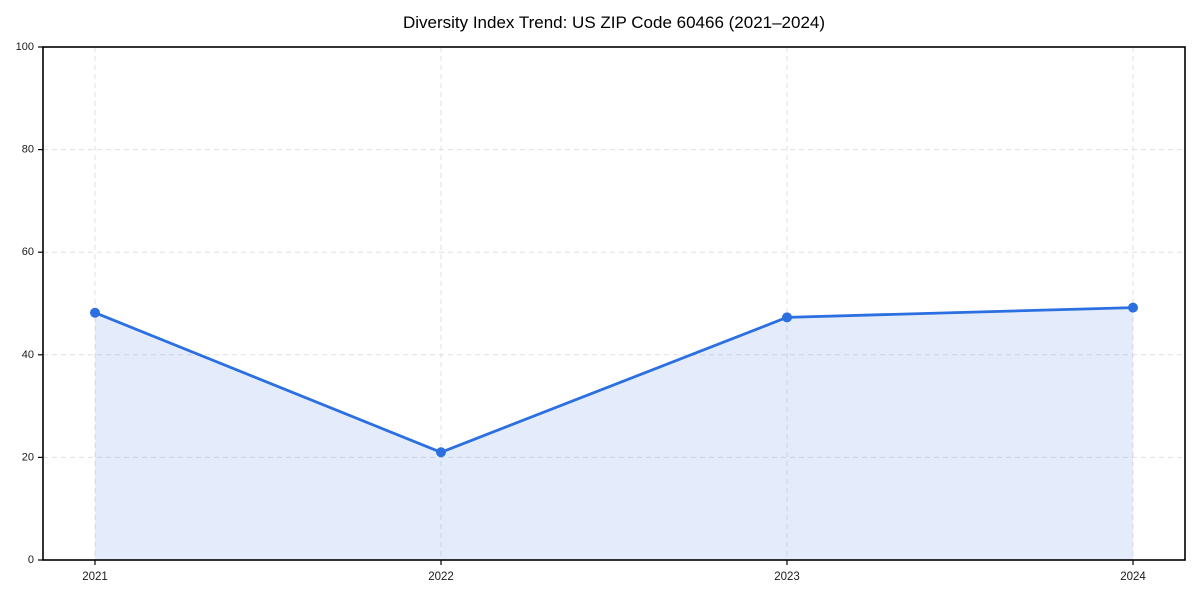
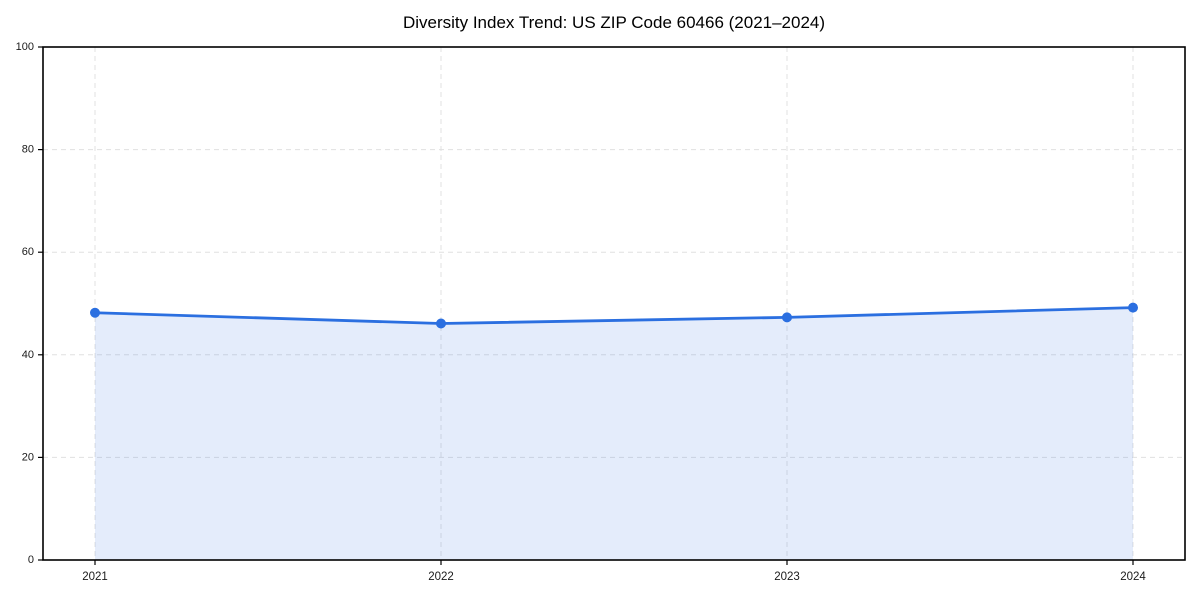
2022: 21 -> 46
